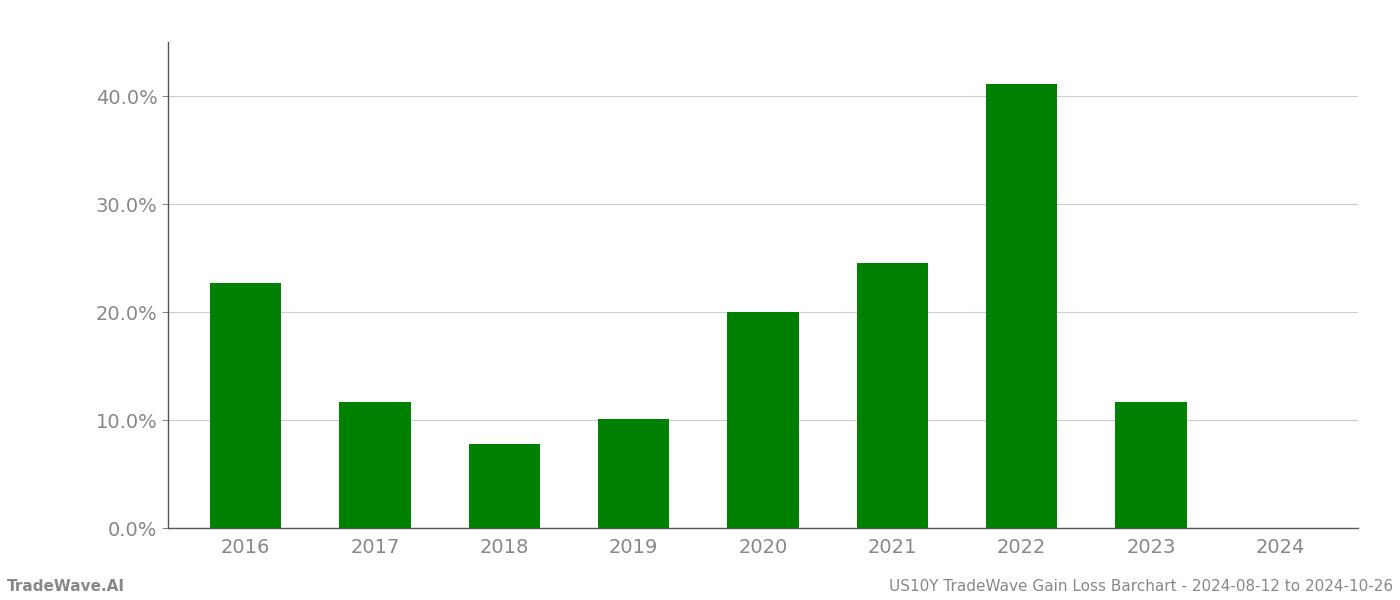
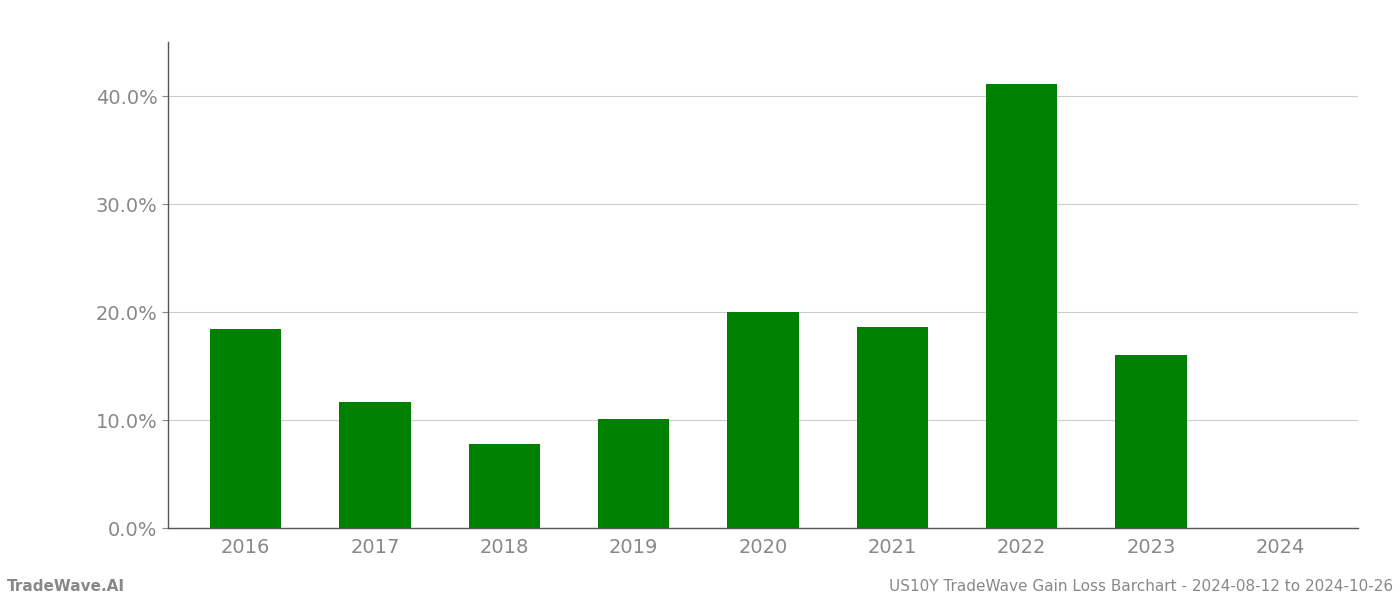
2016: 22.7% -> 18.4%
2021: 24.5% -> 18.6%
2023: 11.7% -> 16.0%
